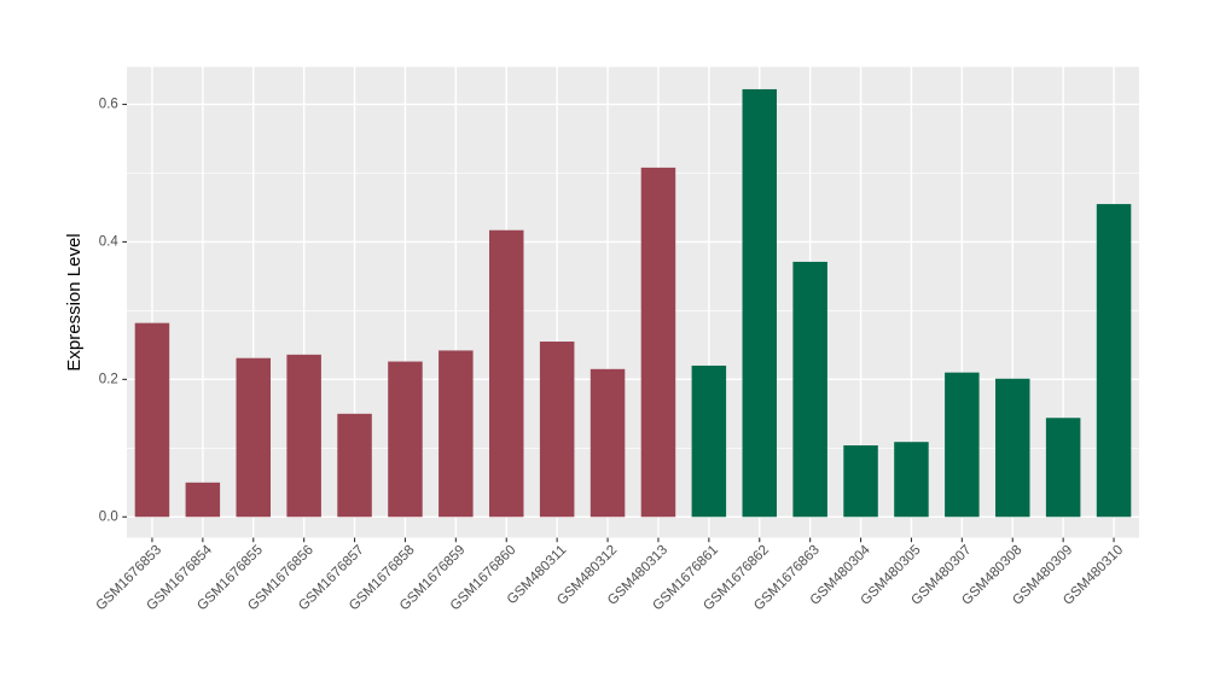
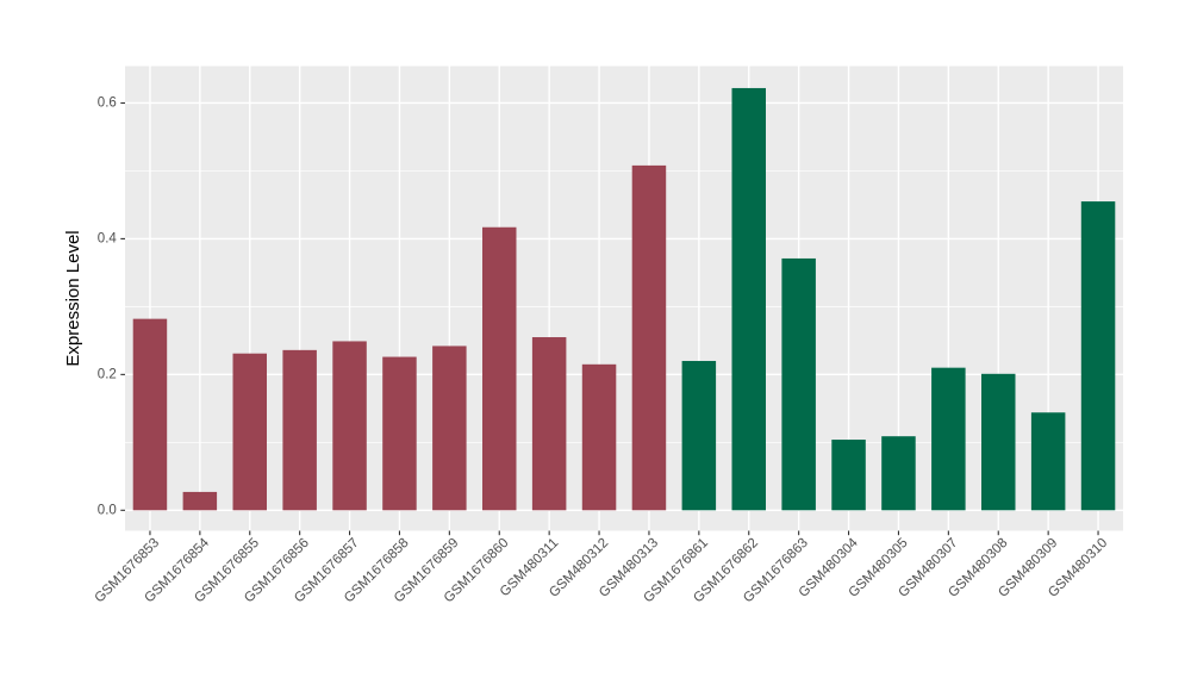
GSM1676854: 0.05 -> 0.03
GSM1676857: 0.15 -> 0.25
